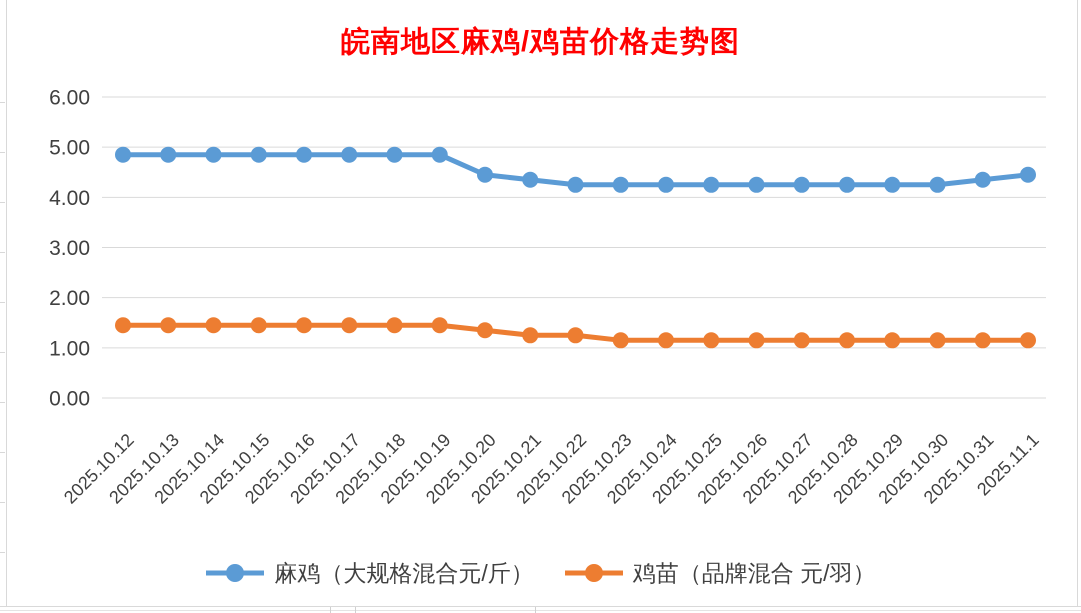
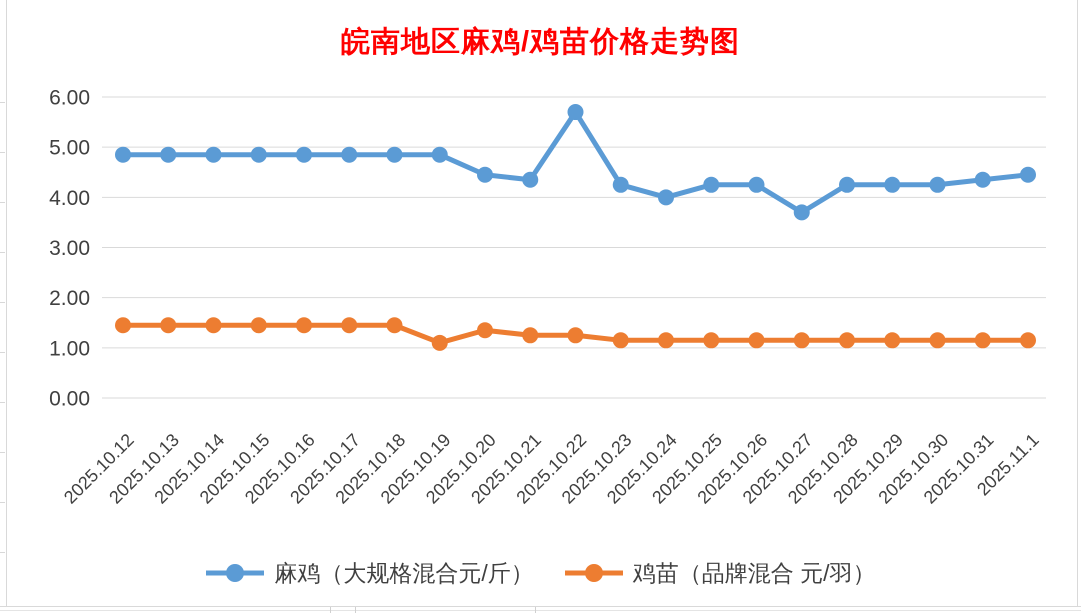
鸡苗（品牌混合 元/羽）/2025.10.19: 1.4 -> 1.1
麻鸡（大规格混合元/斤）/2025.10.22: 4.2 -> 5.7
麻鸡（大规格混合元/斤）/2025.10.24: 4.2 -> 4.0
麻鸡（大规格混合元/斤）/2025.10.27: 4.2 -> 3.7
